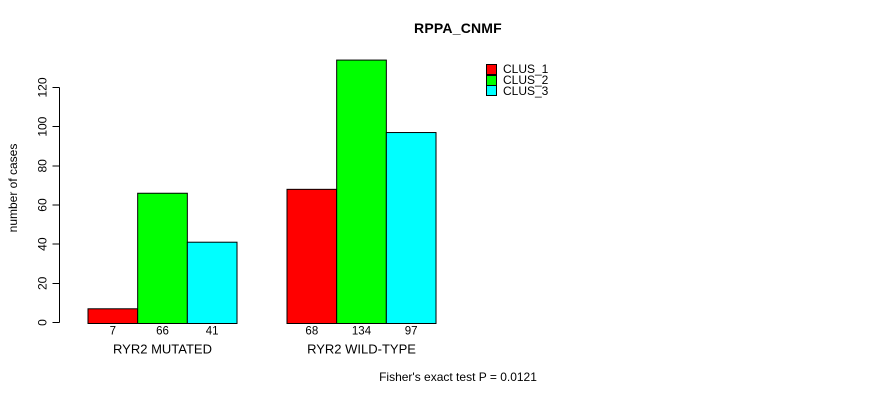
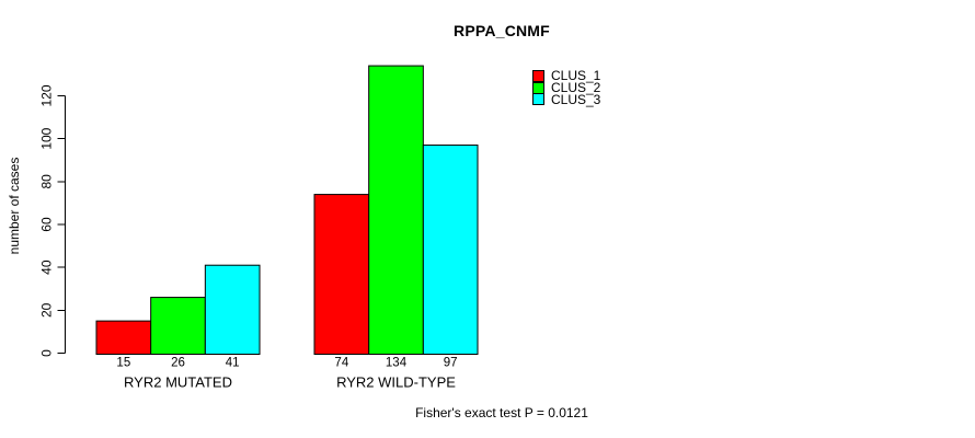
CLUS_1/RYR2 MUTATED: 7 -> 15
CLUS_2/RYR2 MUTATED: 66 -> 26
CLUS_1/RYR2 WILD-TYPE: 68 -> 74
